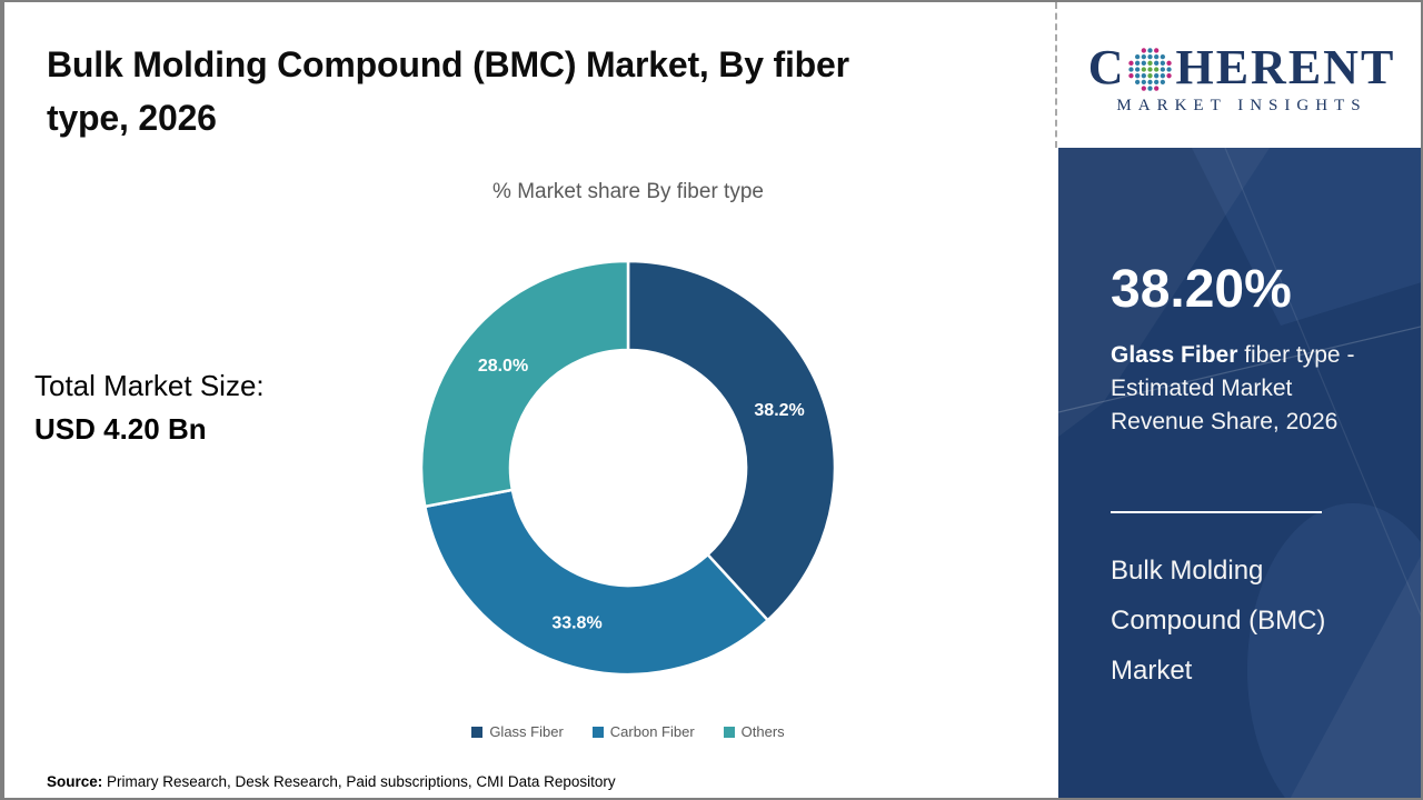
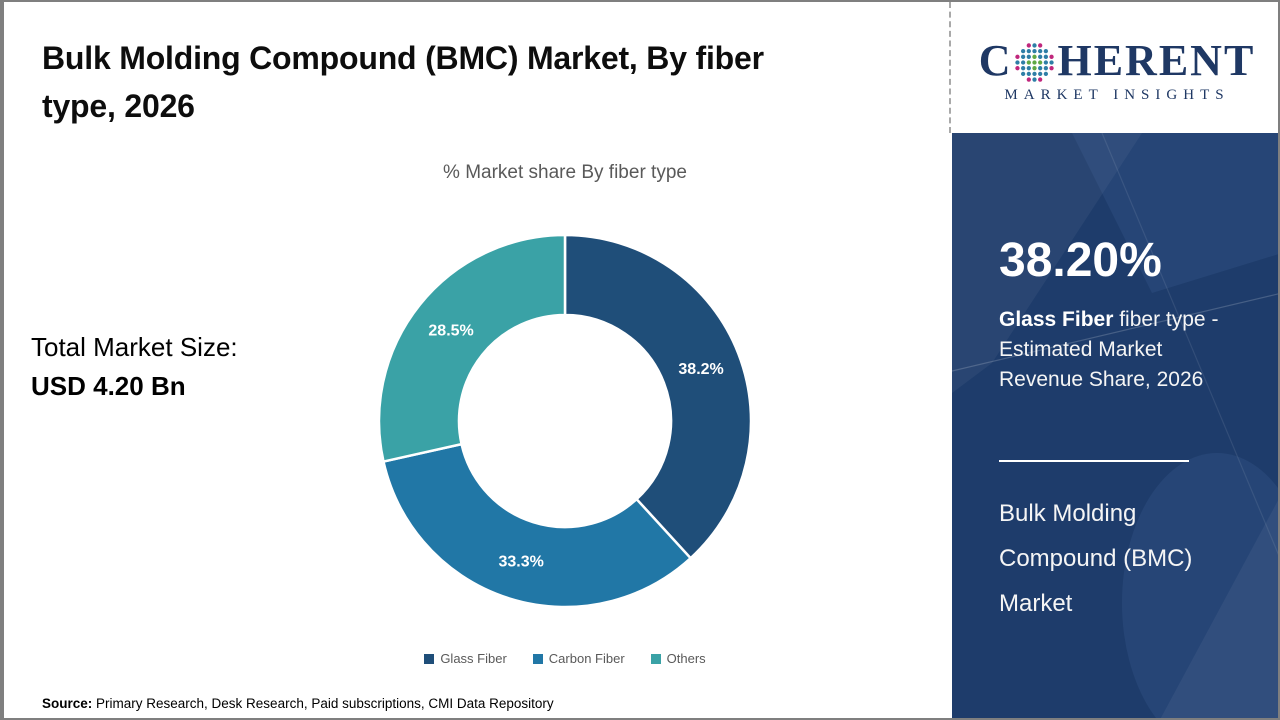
Carbon Fiber: 33.8% -> 33.3%
Others: 28.0% -> 28.5%
